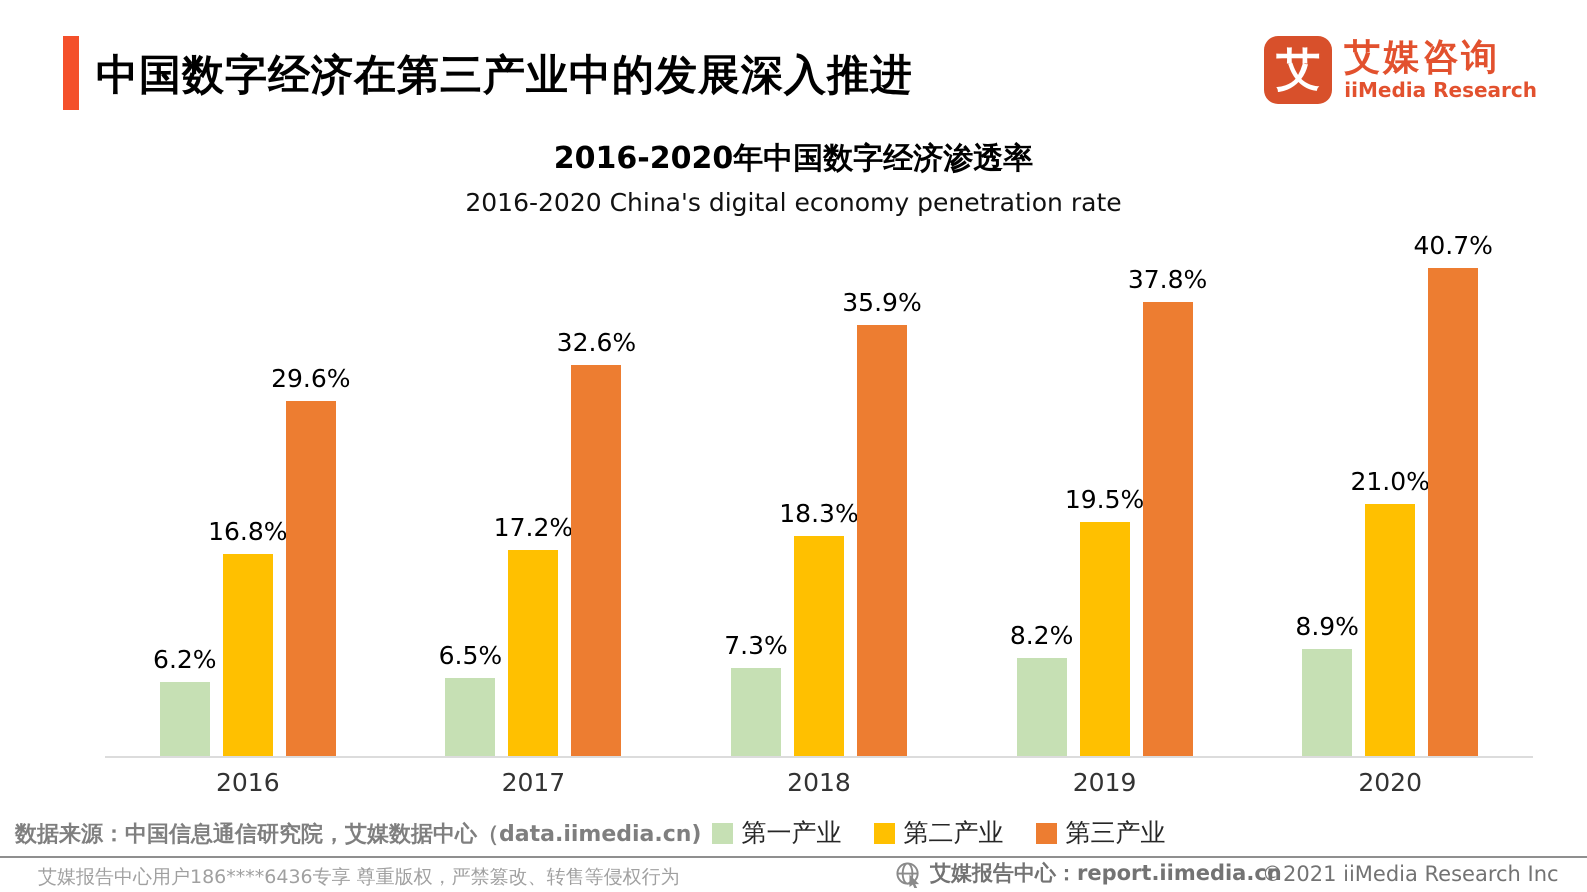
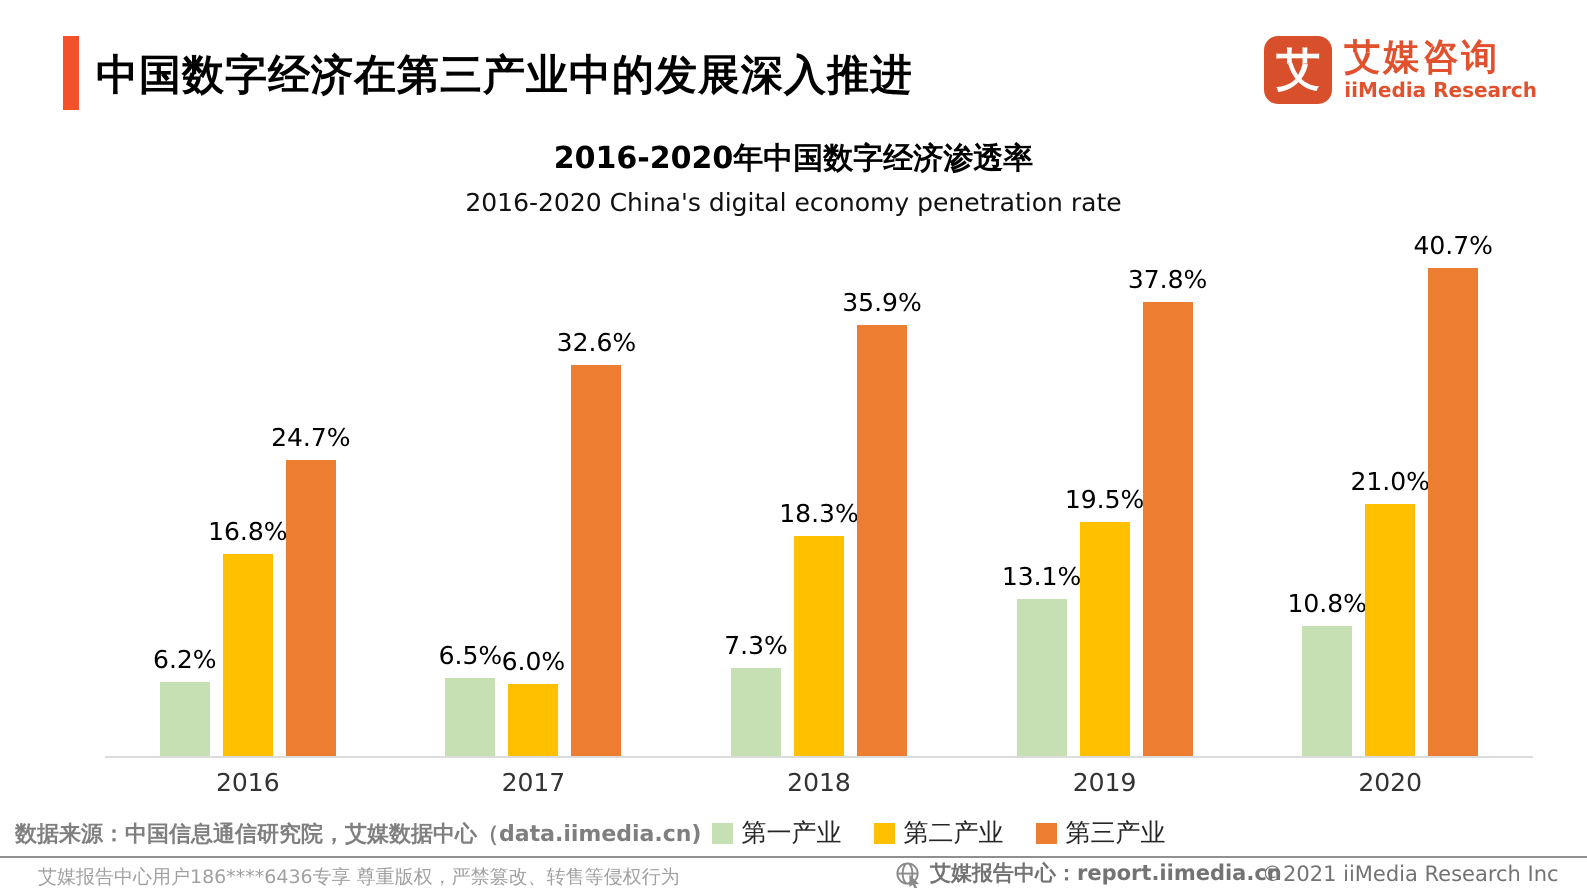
第三产业/2016: 29.6% -> 24.7%
第二产业/2017: 17.2% -> 6.0%
第一产业/2019: 8.2% -> 13.1%
第一产业/2020: 8.9% -> 10.8%
